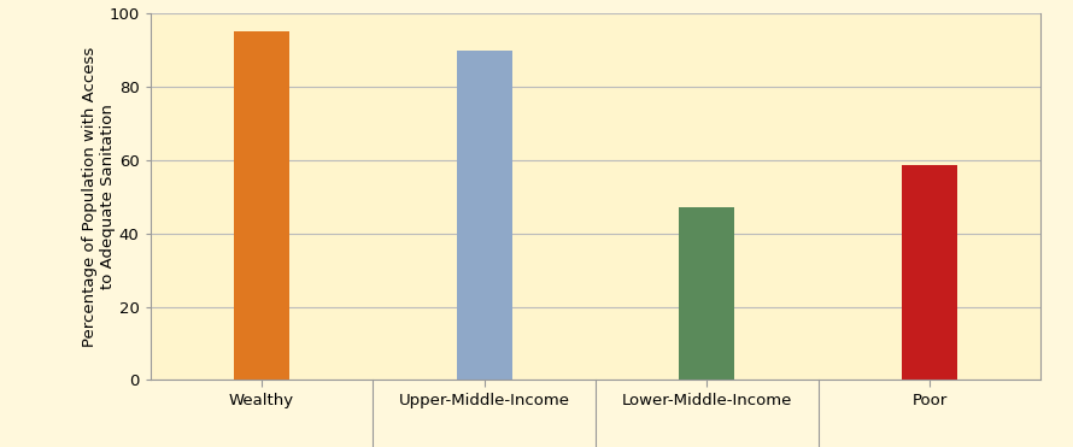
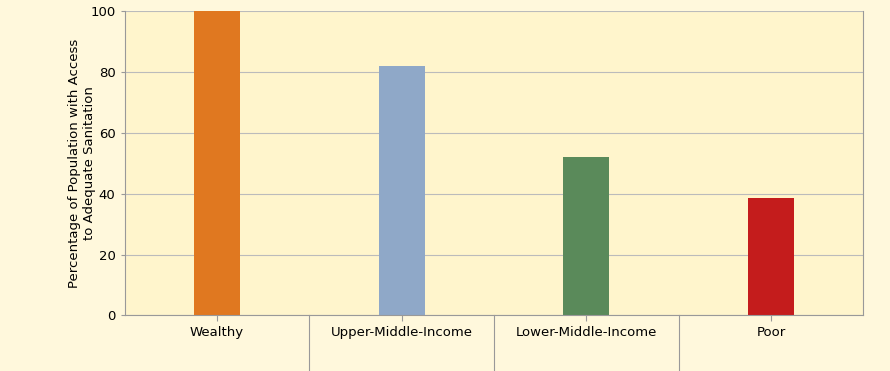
Wealthy: 95.0 -> 100.0
Upper-Middle-Income: 90.0 -> 82.0
Lower-Middle-Income: 47.0 -> 52.0
Poor: 58.5 -> 38.5
